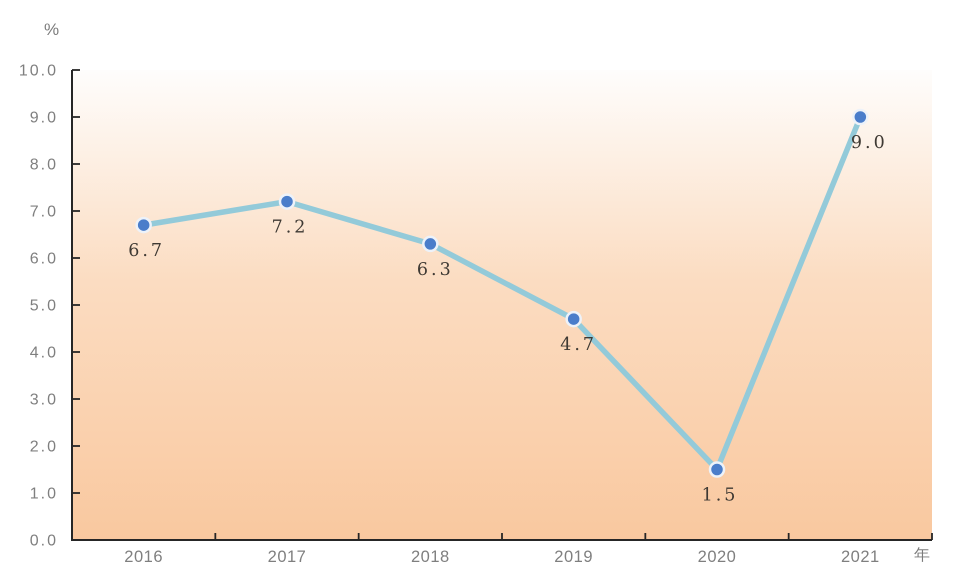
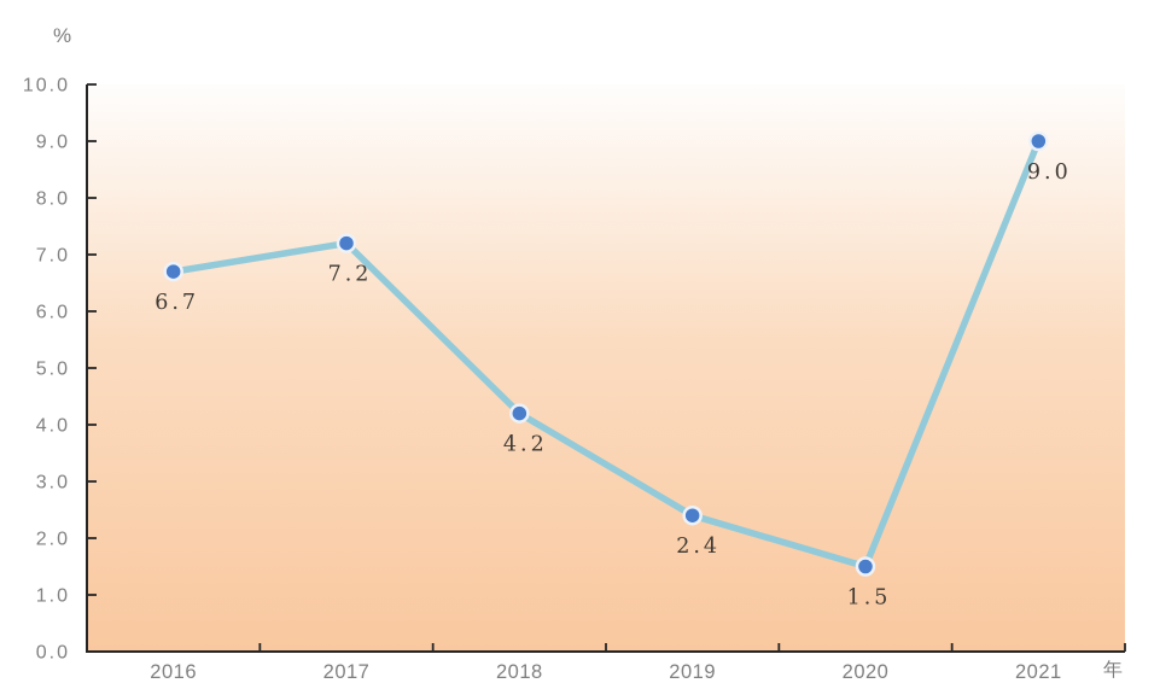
2018: 6.3 -> 4.2
2019: 4.7 -> 2.4
